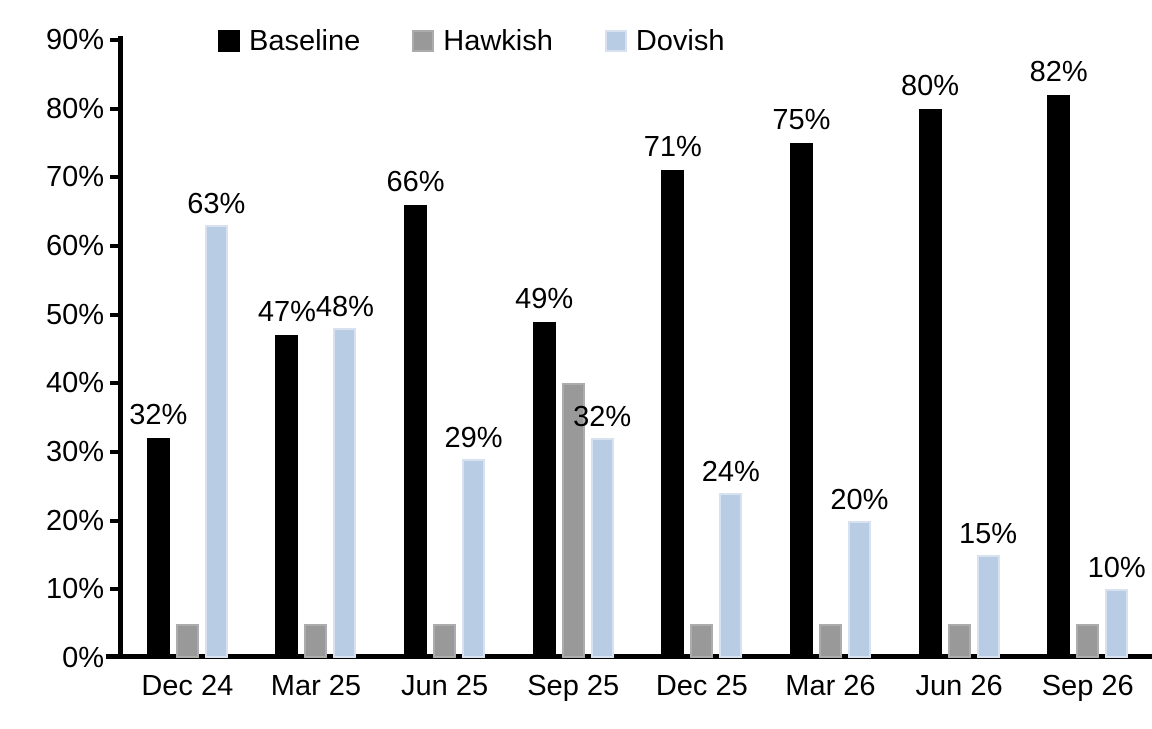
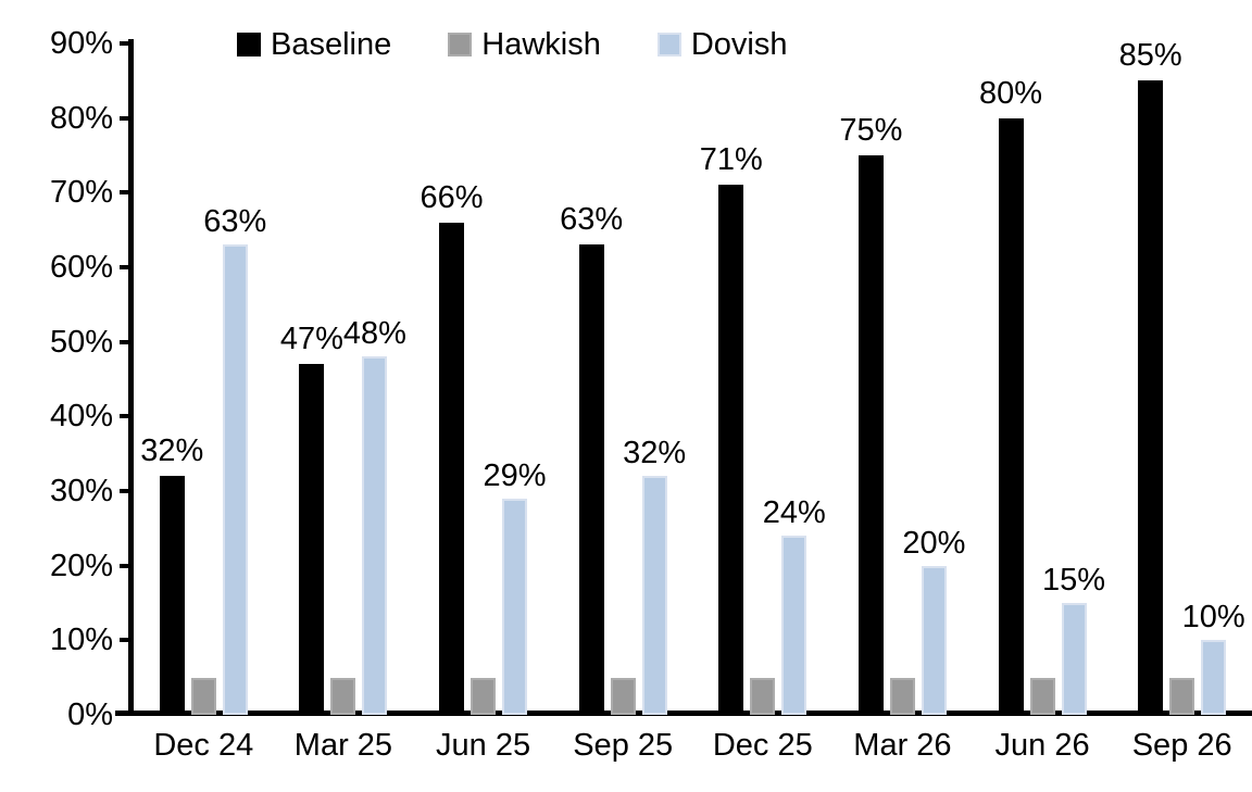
Baseline/Sep 25: 49% -> 63%
Hawkish/Sep 25: 40% -> 5%
Baseline/Sep 26: 82% -> 85%
